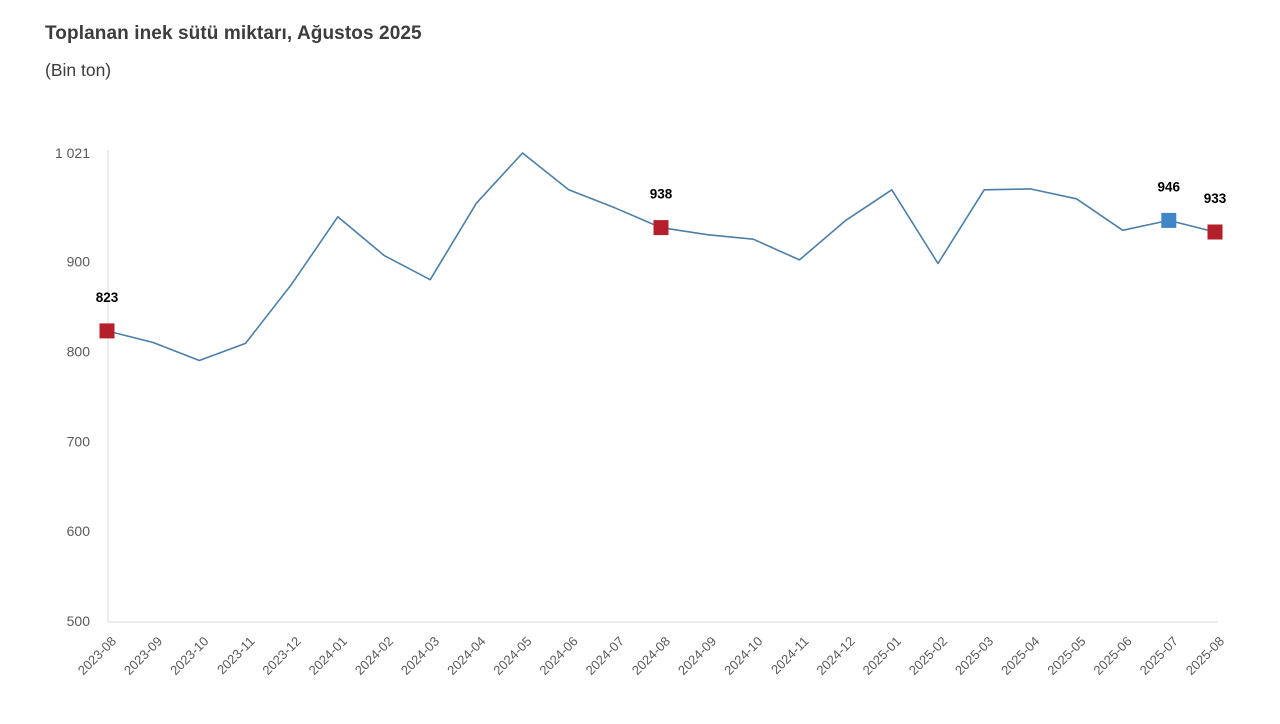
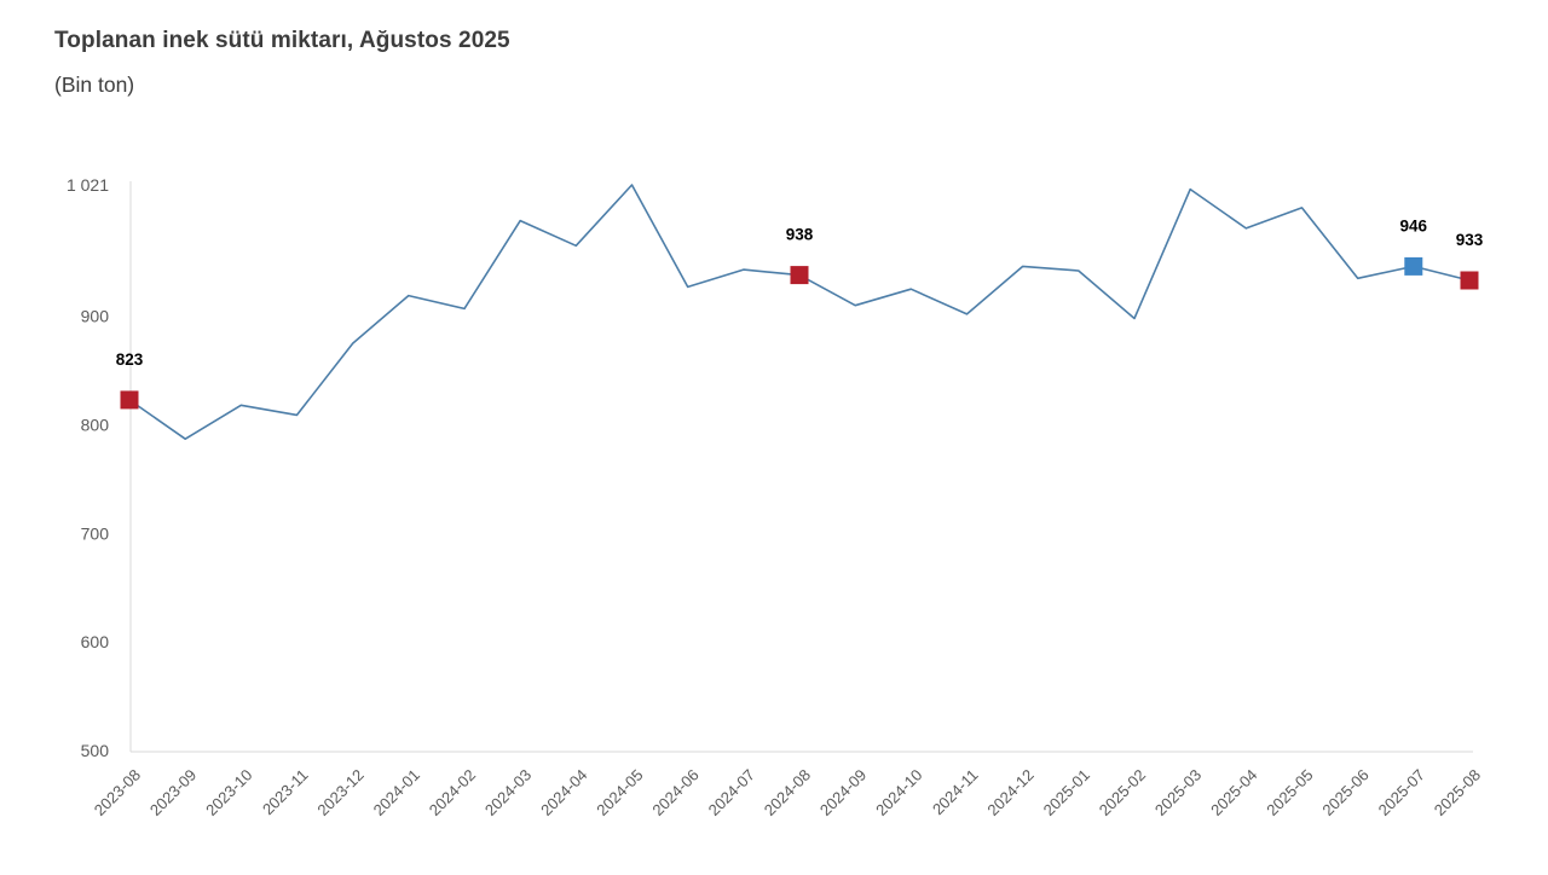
2023-09: 810 -> 790
2023-10: 790 -> 820
2024-01: 950 -> 920
2024-03: 880 -> 990
2024-06: 980 -> 930
2024-07: 960 -> 940
2024-09: 930 -> 910
2025-01: 980 -> 940
2025-03: 980 -> 1020
2025-05: 970 -> 1000
